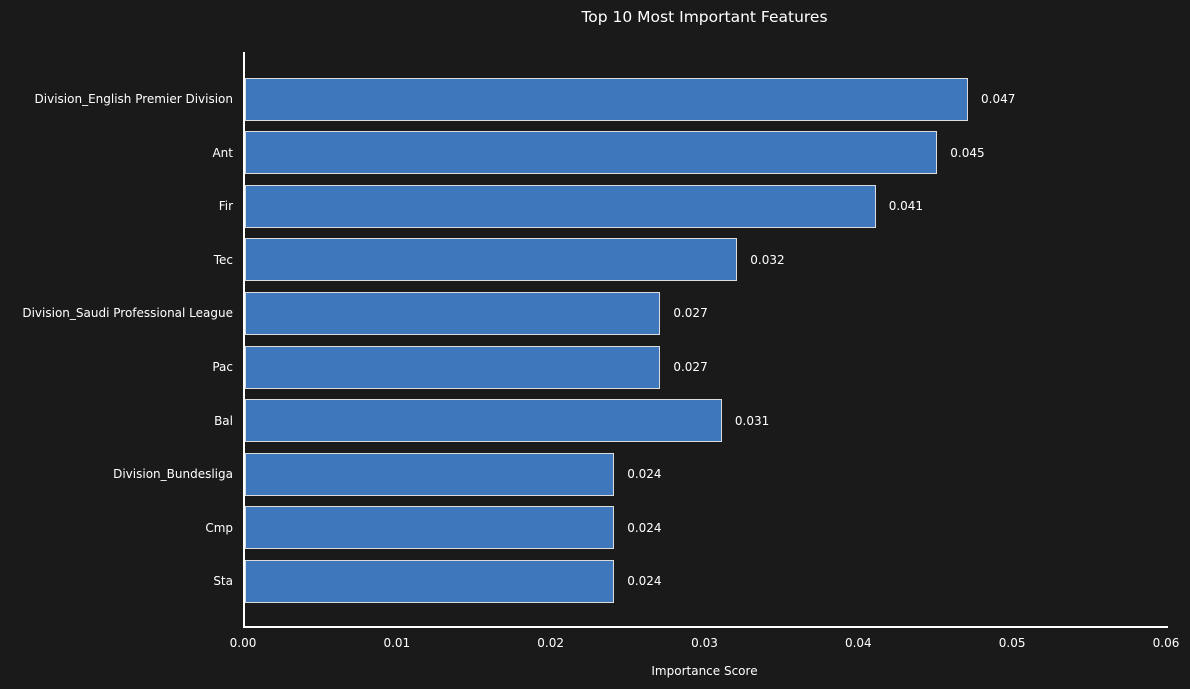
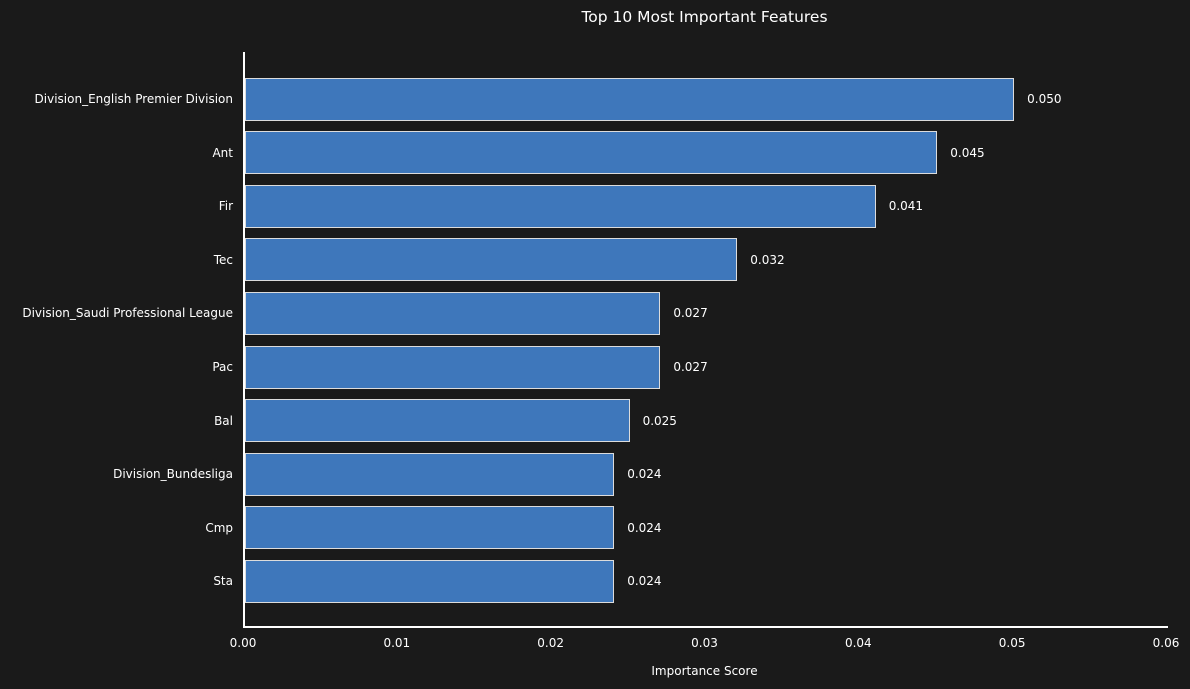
Division_English Premier Division: 0.047 -> 0.050
Bal: 0.031 -> 0.025
